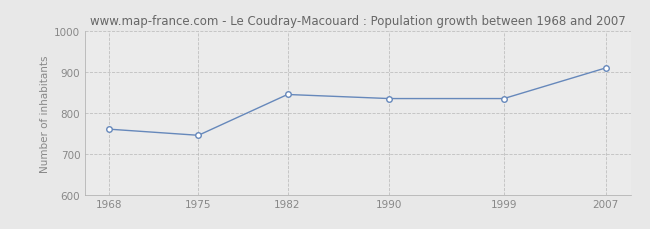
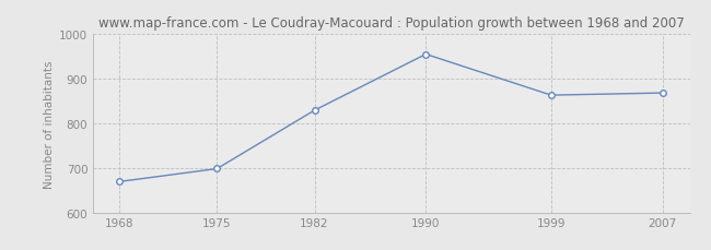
1968: 760 -> 669
1975: 745 -> 698
1982: 845 -> 829
1990: 835 -> 955
1999: 835 -> 863
2007: 910 -> 868
